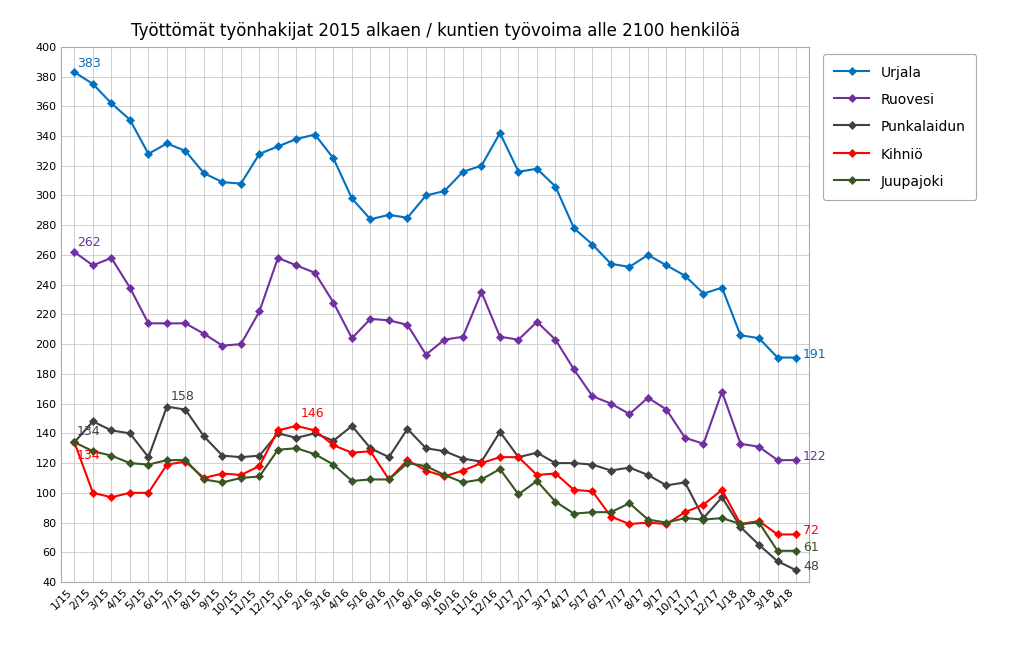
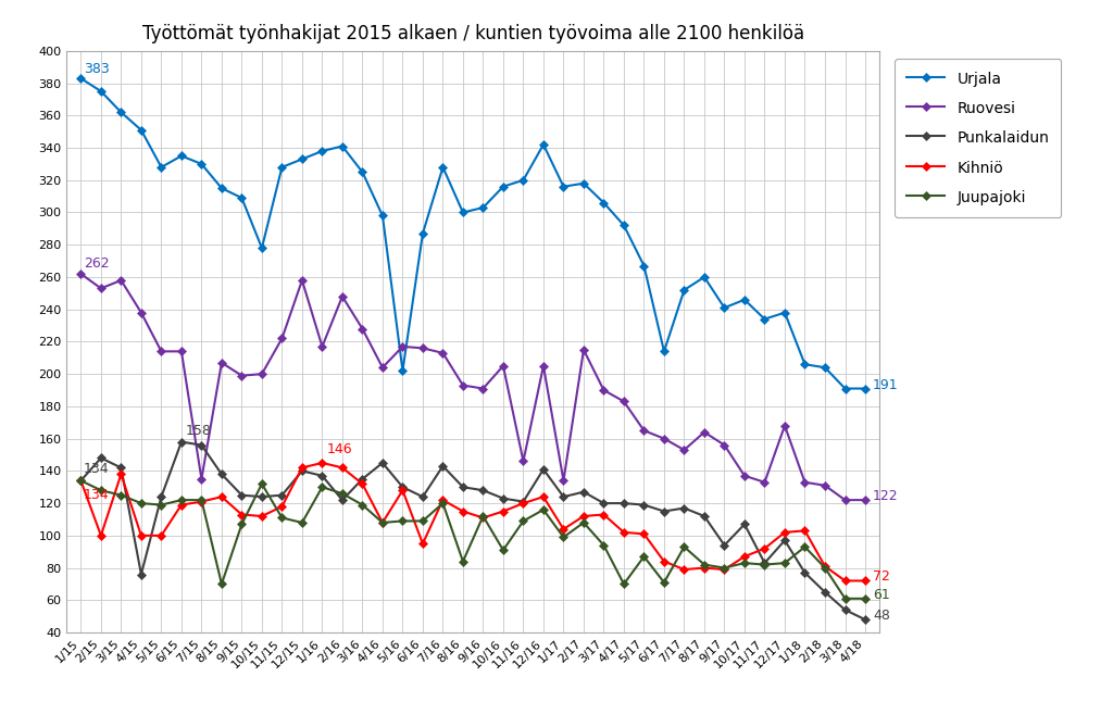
Kihniö/3/15: 97 -> 138
Punkalaidun/4/15: 140 -> 76
Ruovesi/7/15: 214 -> 135
Kihniö/8/15: 110 -> 124
Juupajoki/8/15: 109 -> 70
Urjala/10/15: 308 -> 278
Juupajoki/10/15: 110 -> 132
Juupajoki/12/15: 129 -> 108
Ruovesi/1/16: 253 -> 217
Punkalaidun/2/16: 140 -> 122
Kihniö/4/16: 127 -> 108
Urjala/5/16: 284 -> 202
Kihniö/6/16: 109 -> 95
Urjala/7/16: 285 -> 328
Juupajoki/8/16: 118 -> 84
Ruovesi/9/16: 203 -> 191
Juupajoki/10/16: 107 -> 91
Ruovesi/11/16: 235 -> 146
Ruovesi/1/17: 203 -> 134
Kihniö/1/17: 124 -> 104
Ruovesi/3/17: 203 -> 190
Urjala/4/17: 278 -> 292
Juupajoki/4/17: 86 -> 70
Urjala/6/17: 254 -> 214
Juupajoki/6/17: 87 -> 71
Urjala/9/17: 253 -> 241
Punkalaidun/9/17: 105 -> 94
Kihniö/1/18: 79 -> 103
Juupajoki/1/18: 79 -> 93
